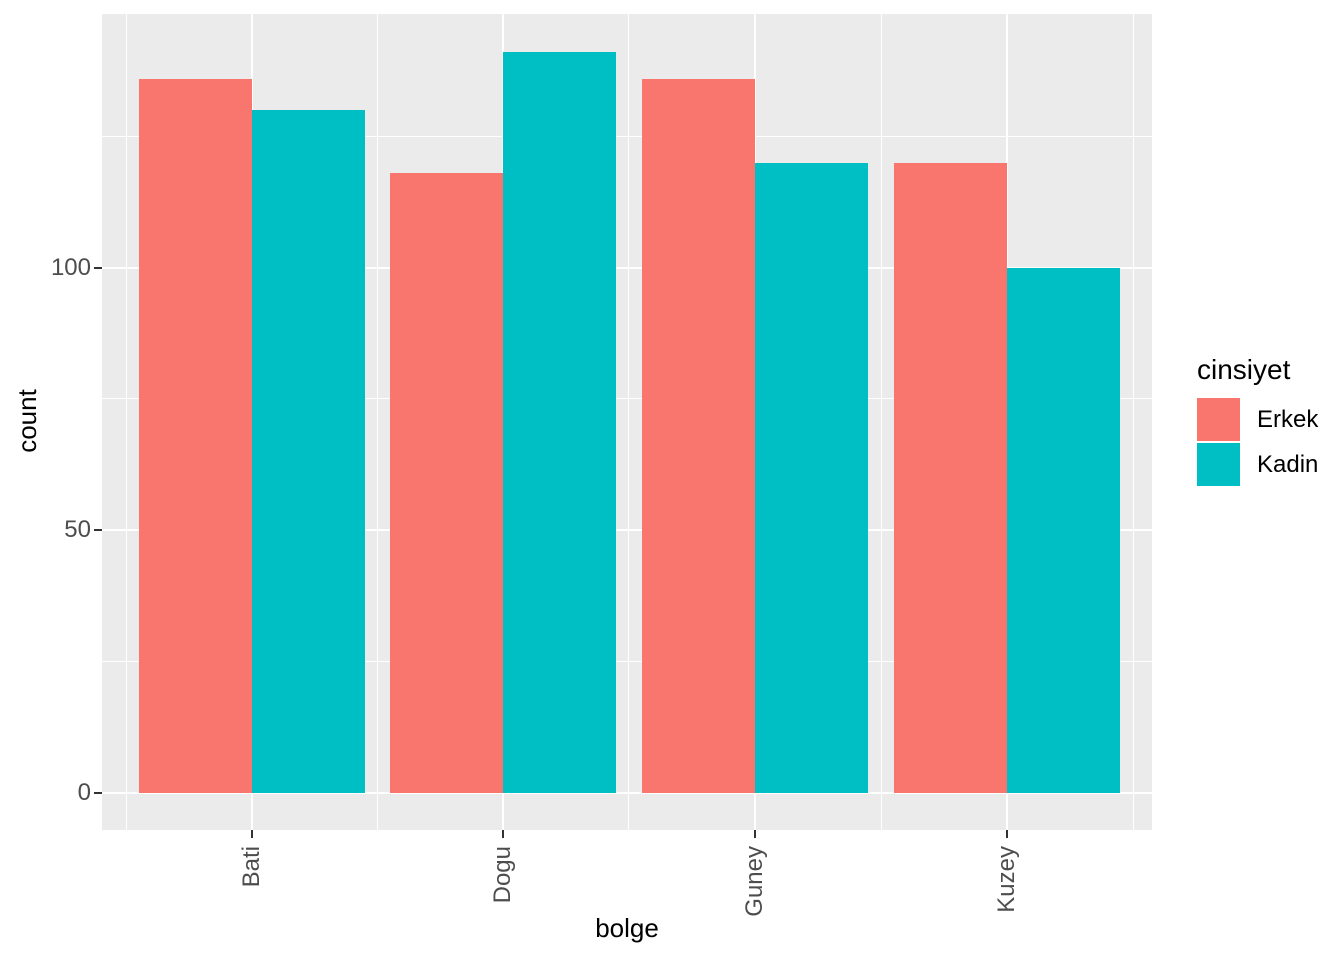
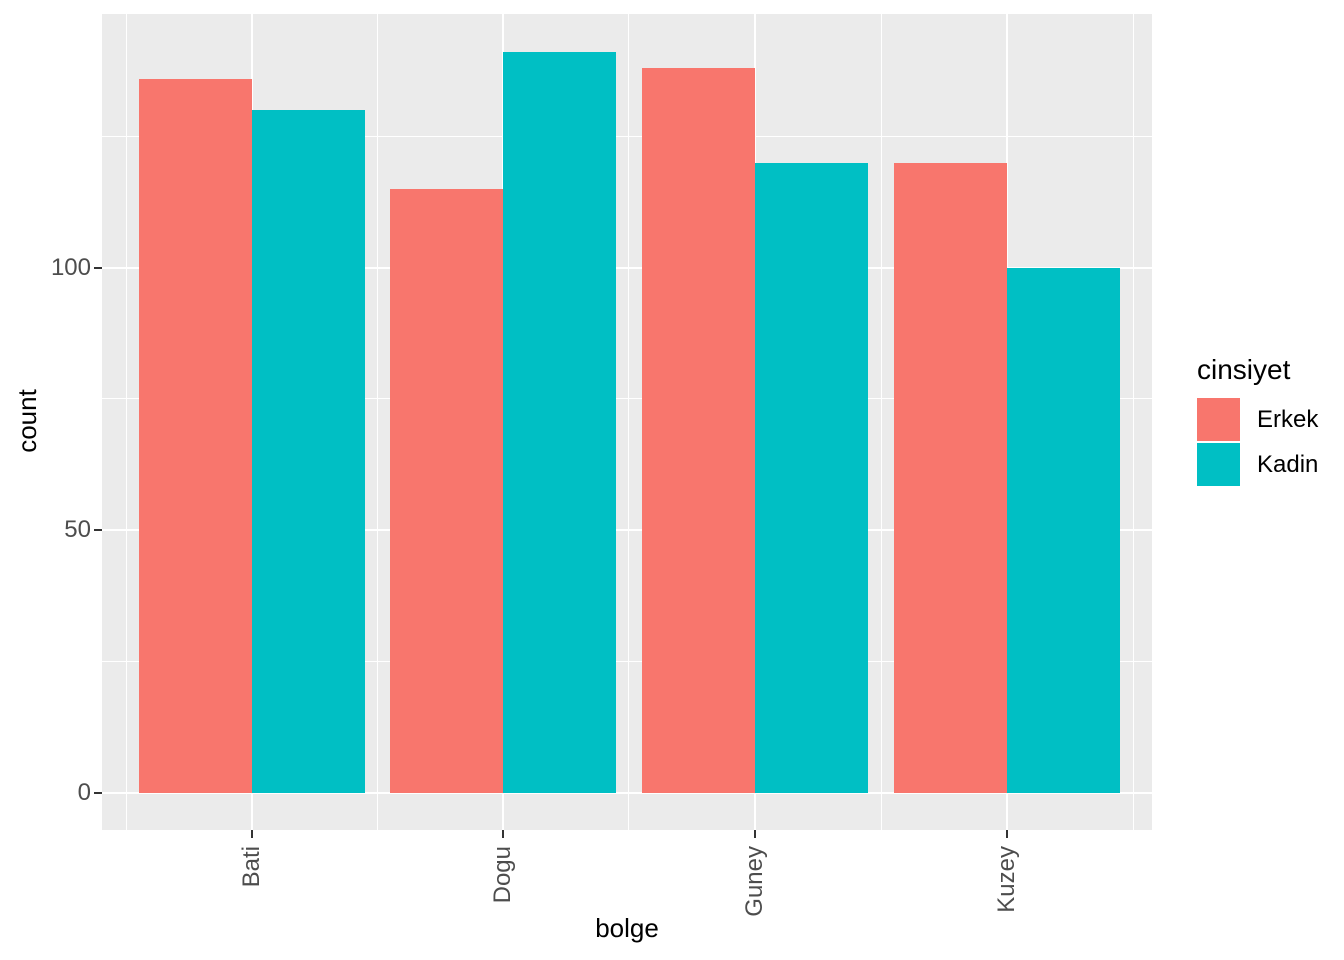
Erkek/Dogu: 118 -> 115
Erkek/Guney: 136 -> 138
